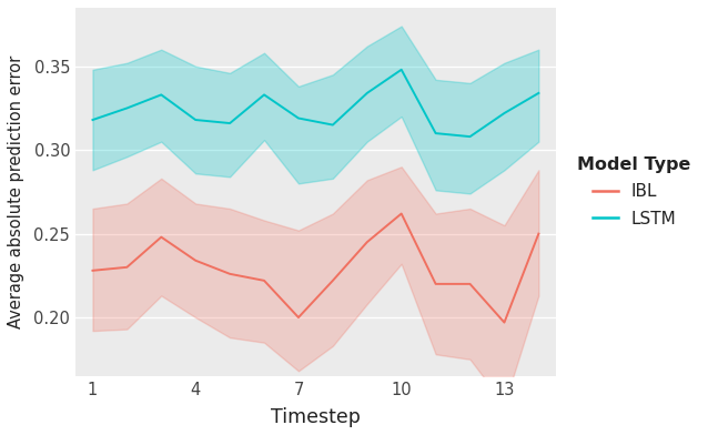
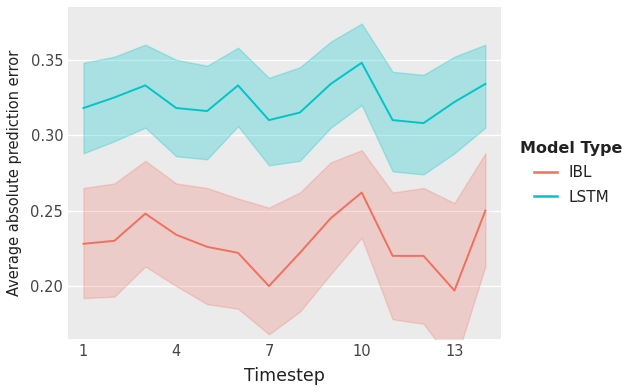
LSTM/7: 0.319 -> 0.310
